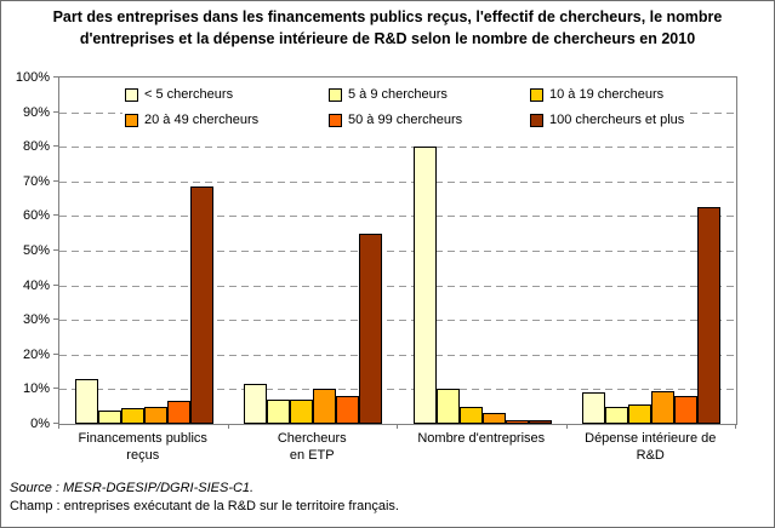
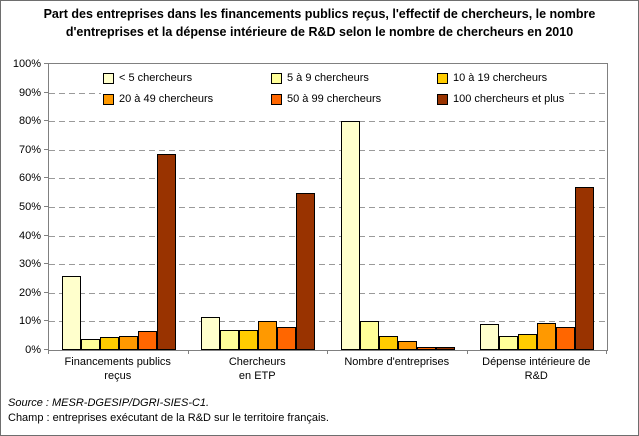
< 5 chercheurs/Financements publics reçus: 13% -> 26%
100 chercheurs et plus/Dépense intérieure de R&D: 62% -> 57%
